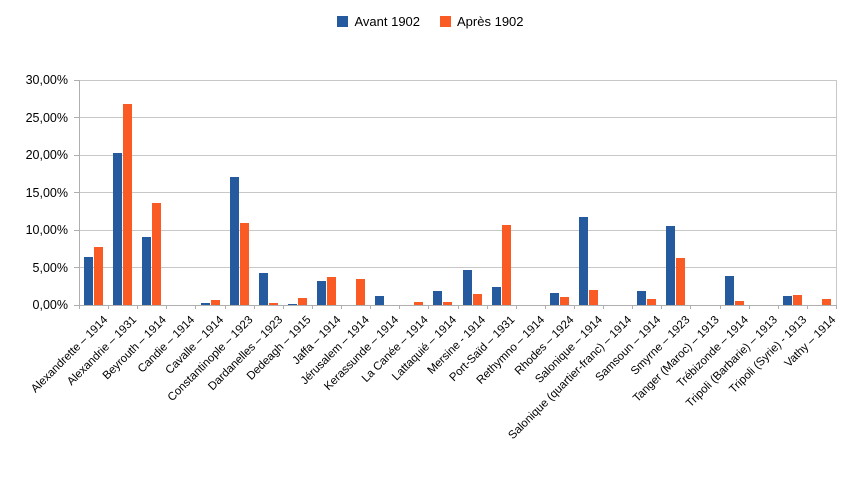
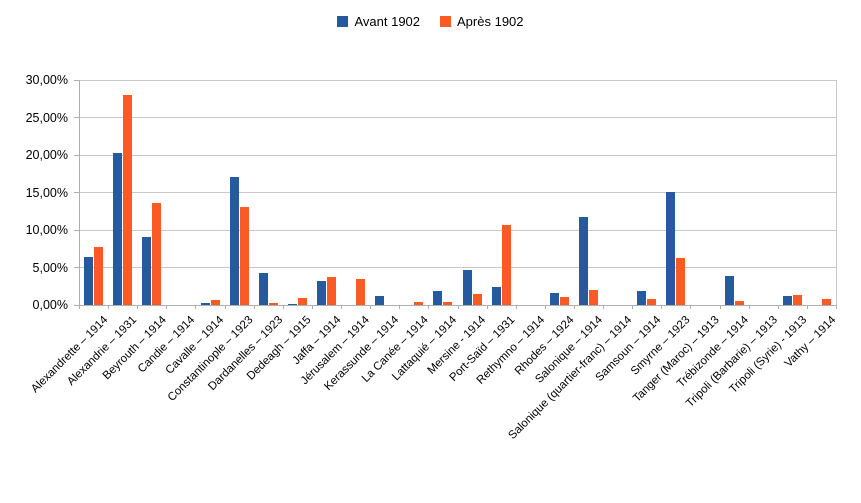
Après 1902/Alexandrie – 1931: 27% -> 28%
Après 1902/Constantinople – 1923: 11% -> 13%
Avant 1902/Smyrne – 1923: 10% -> 15%
